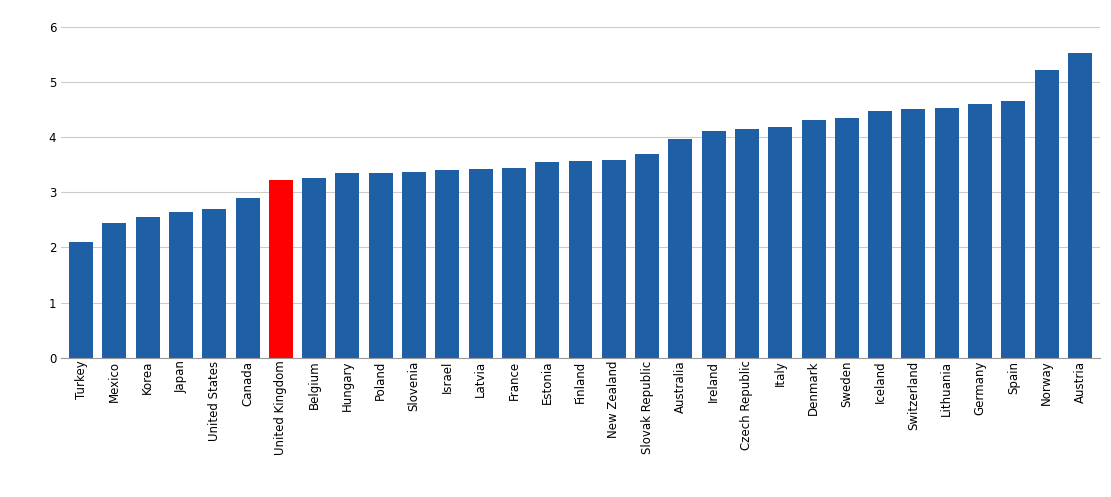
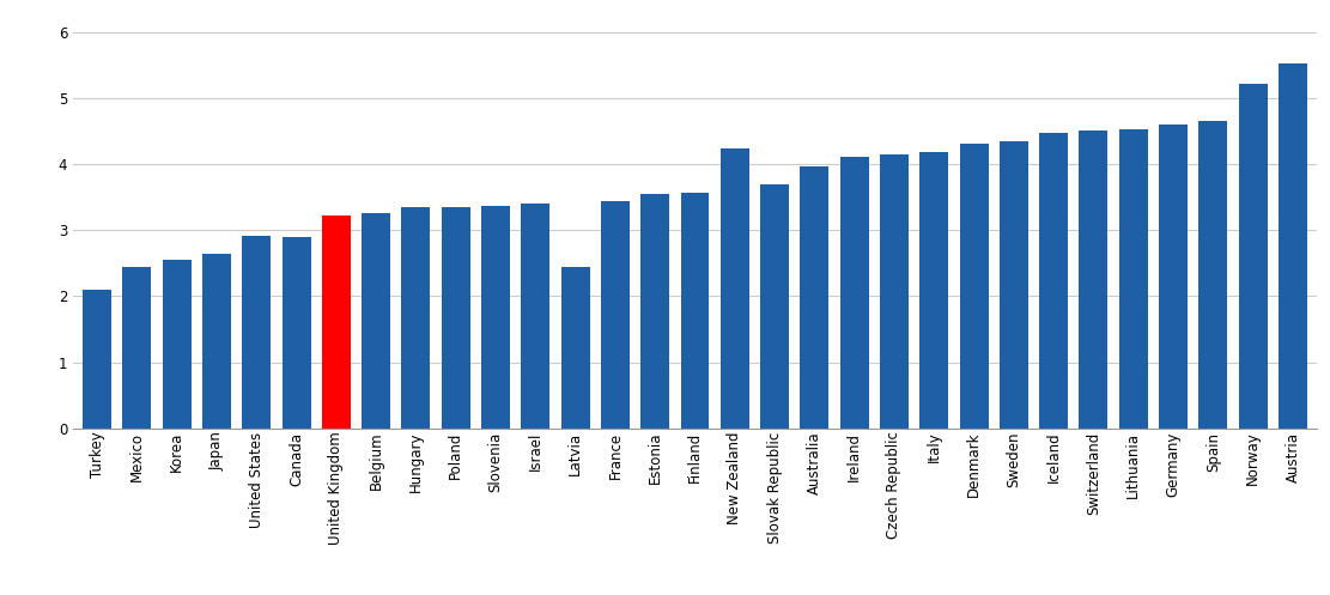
United States: 2.70 -> 2.92
Latvia: 3.42 -> 2.44
New Zealand: 3.58 -> 4.24
